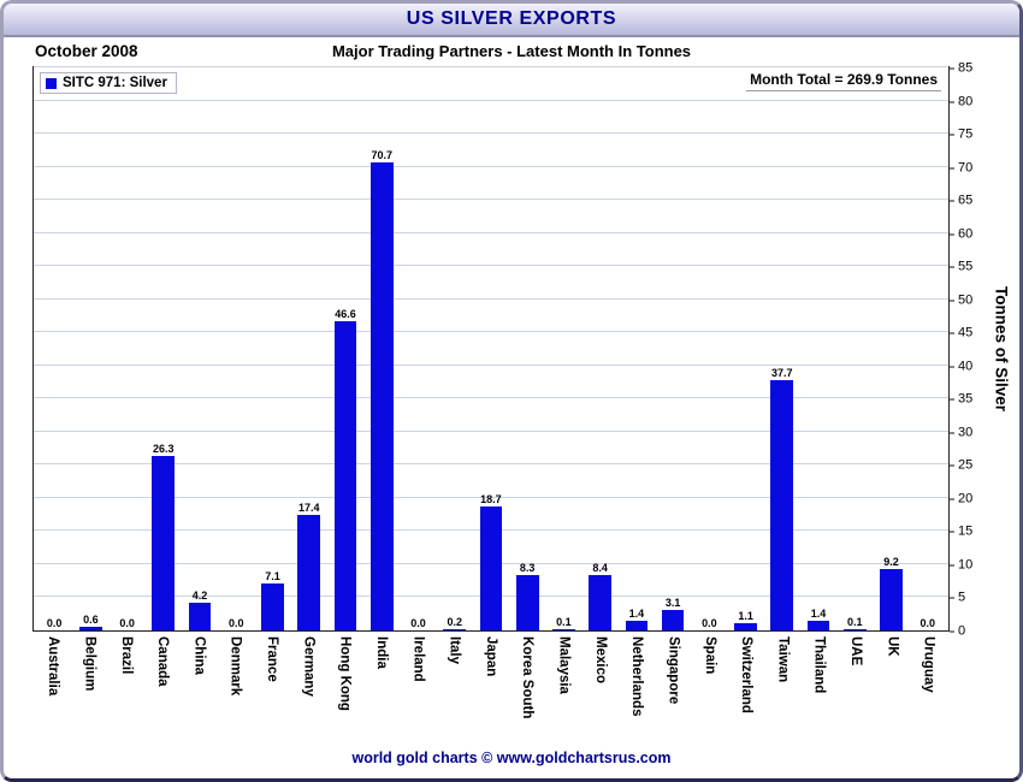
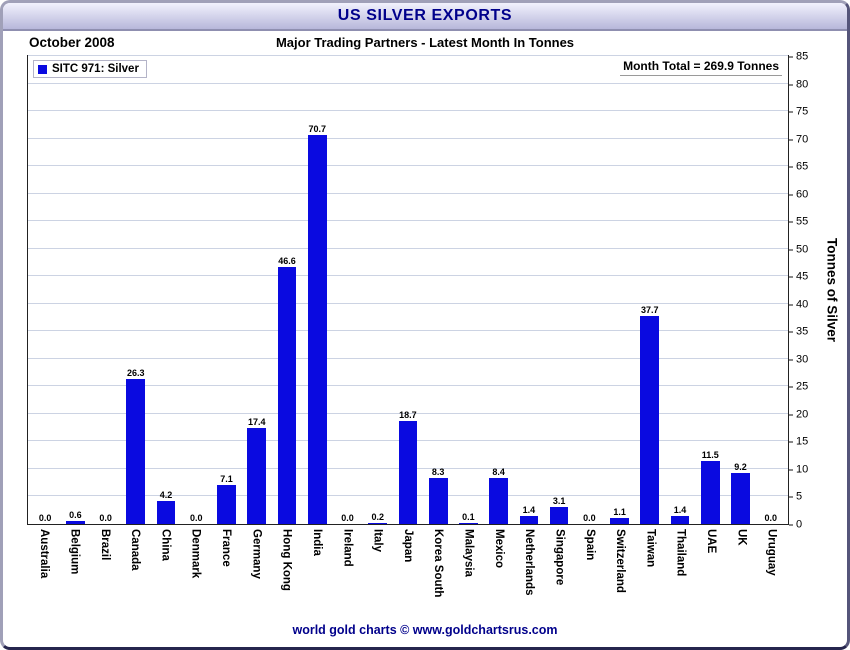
UAE: 0.1 -> 11.5
